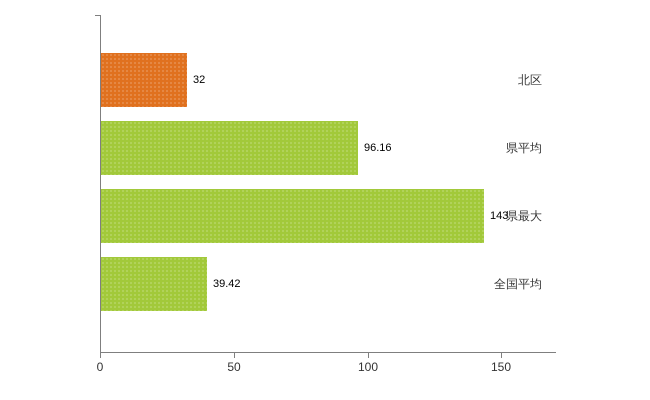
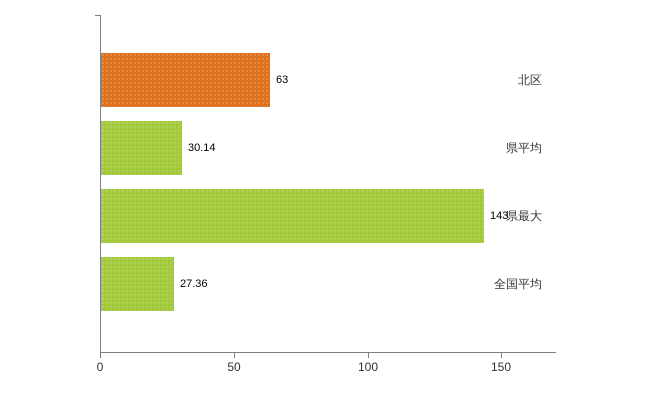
北区: 32 -> 63
県平均: 96.16 -> 30.14
全国平均: 39.42 -> 27.36
